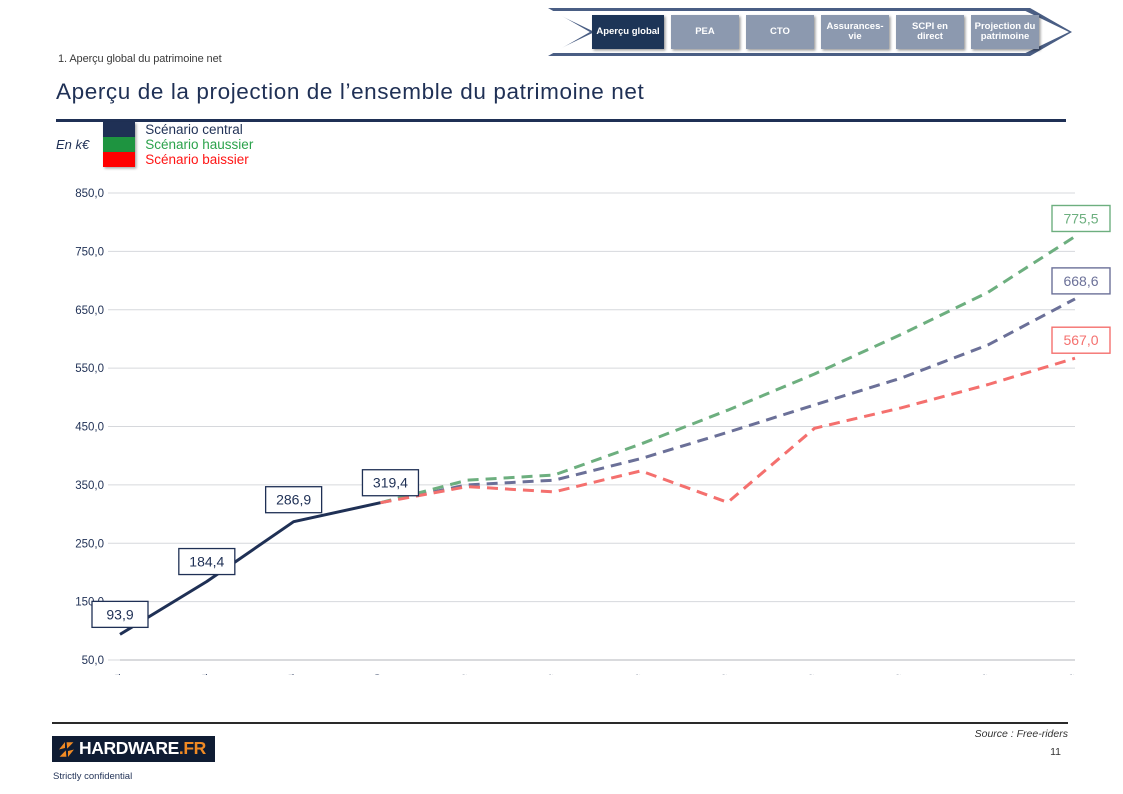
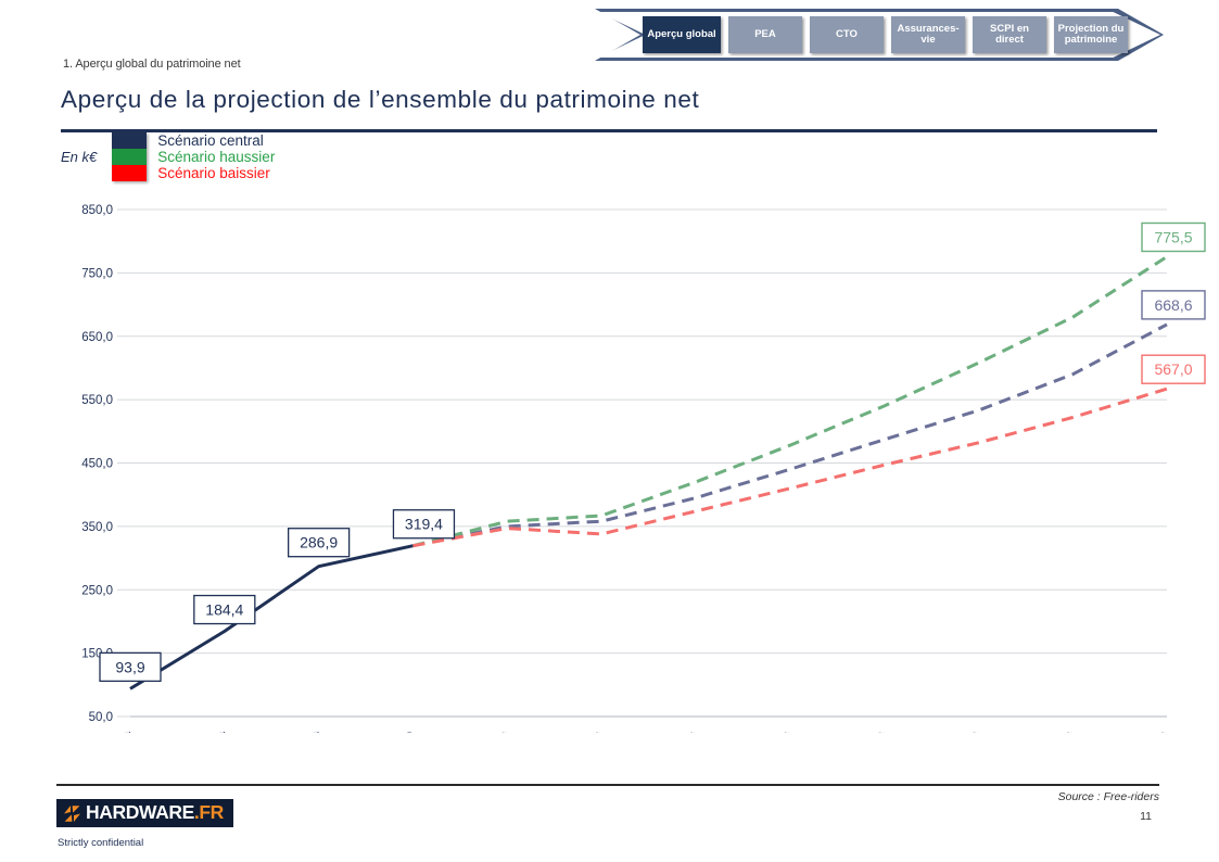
Scénario baissier/2026e: 320 -> 410
